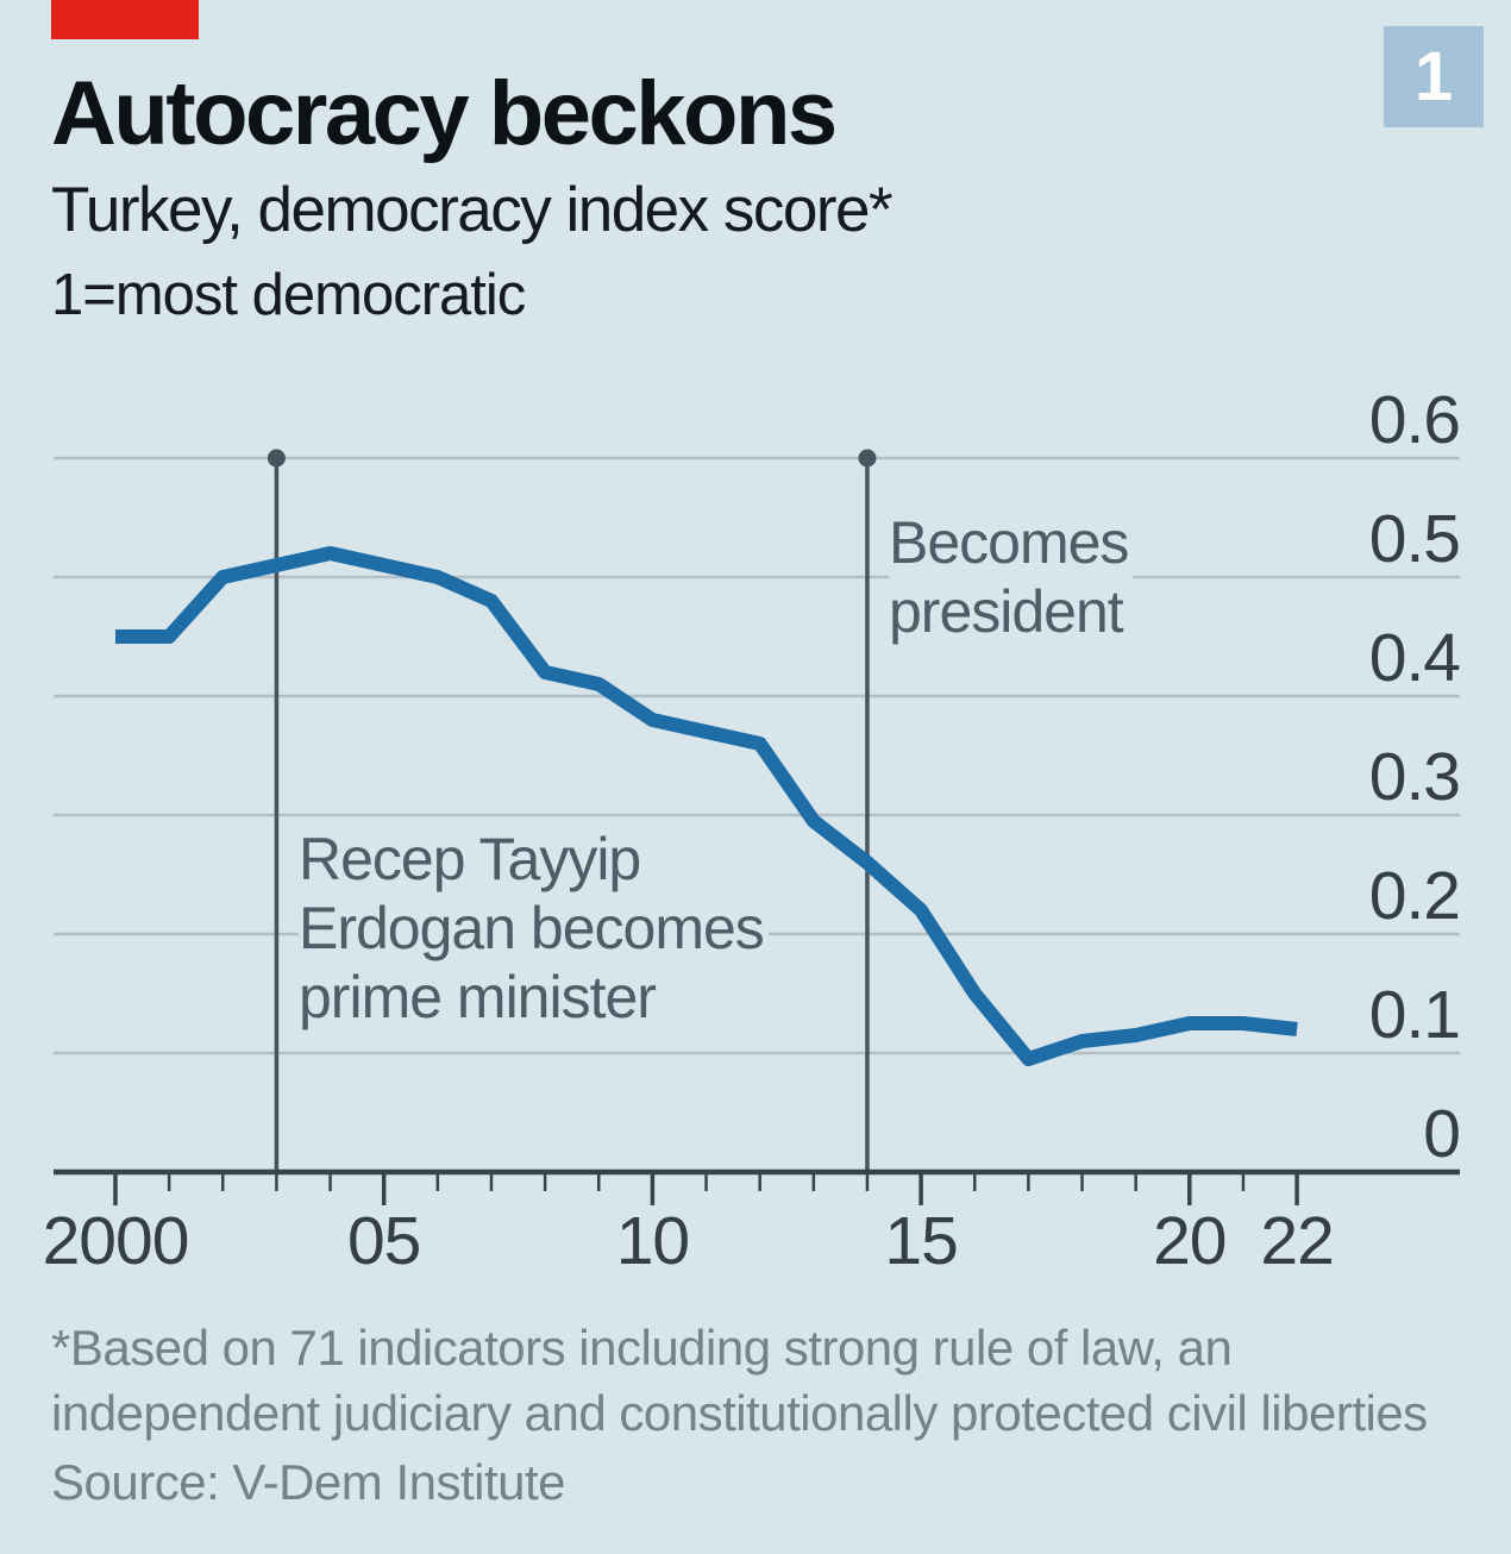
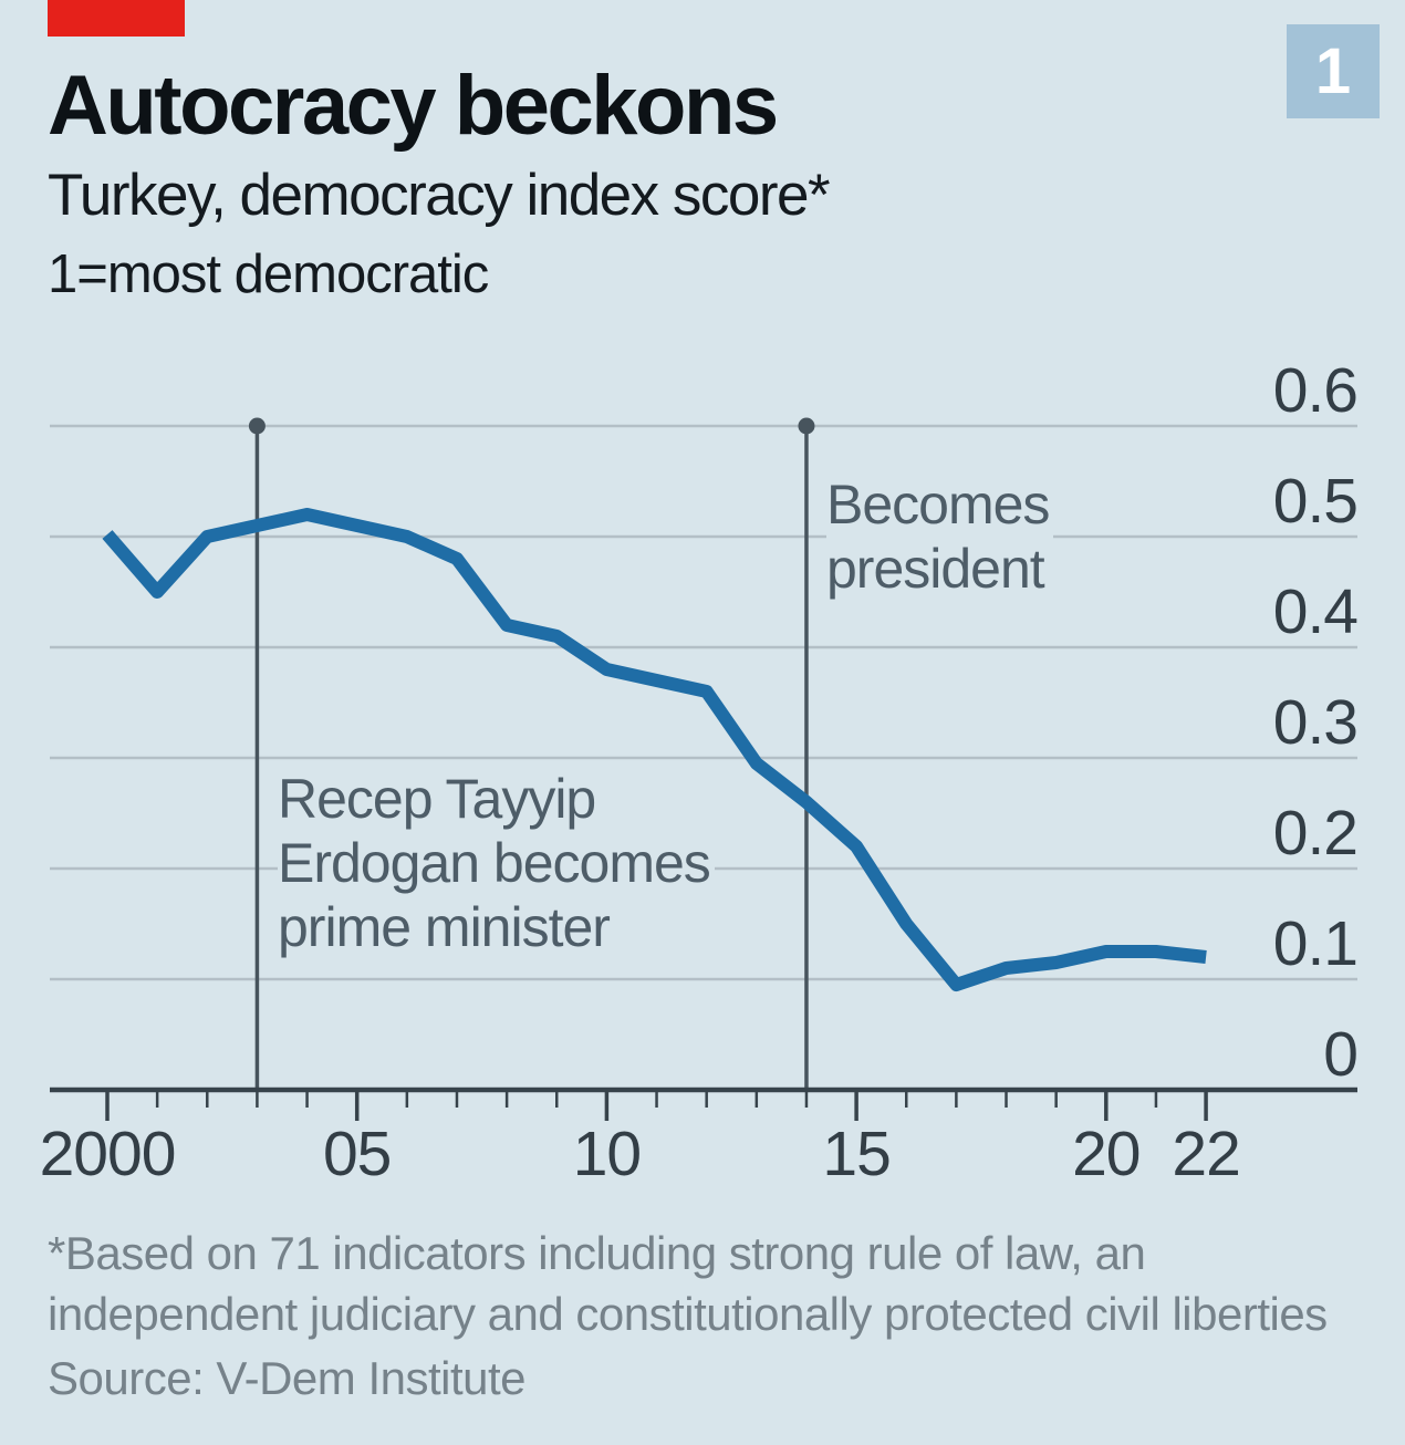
2000: 0.450 -> 0.502
